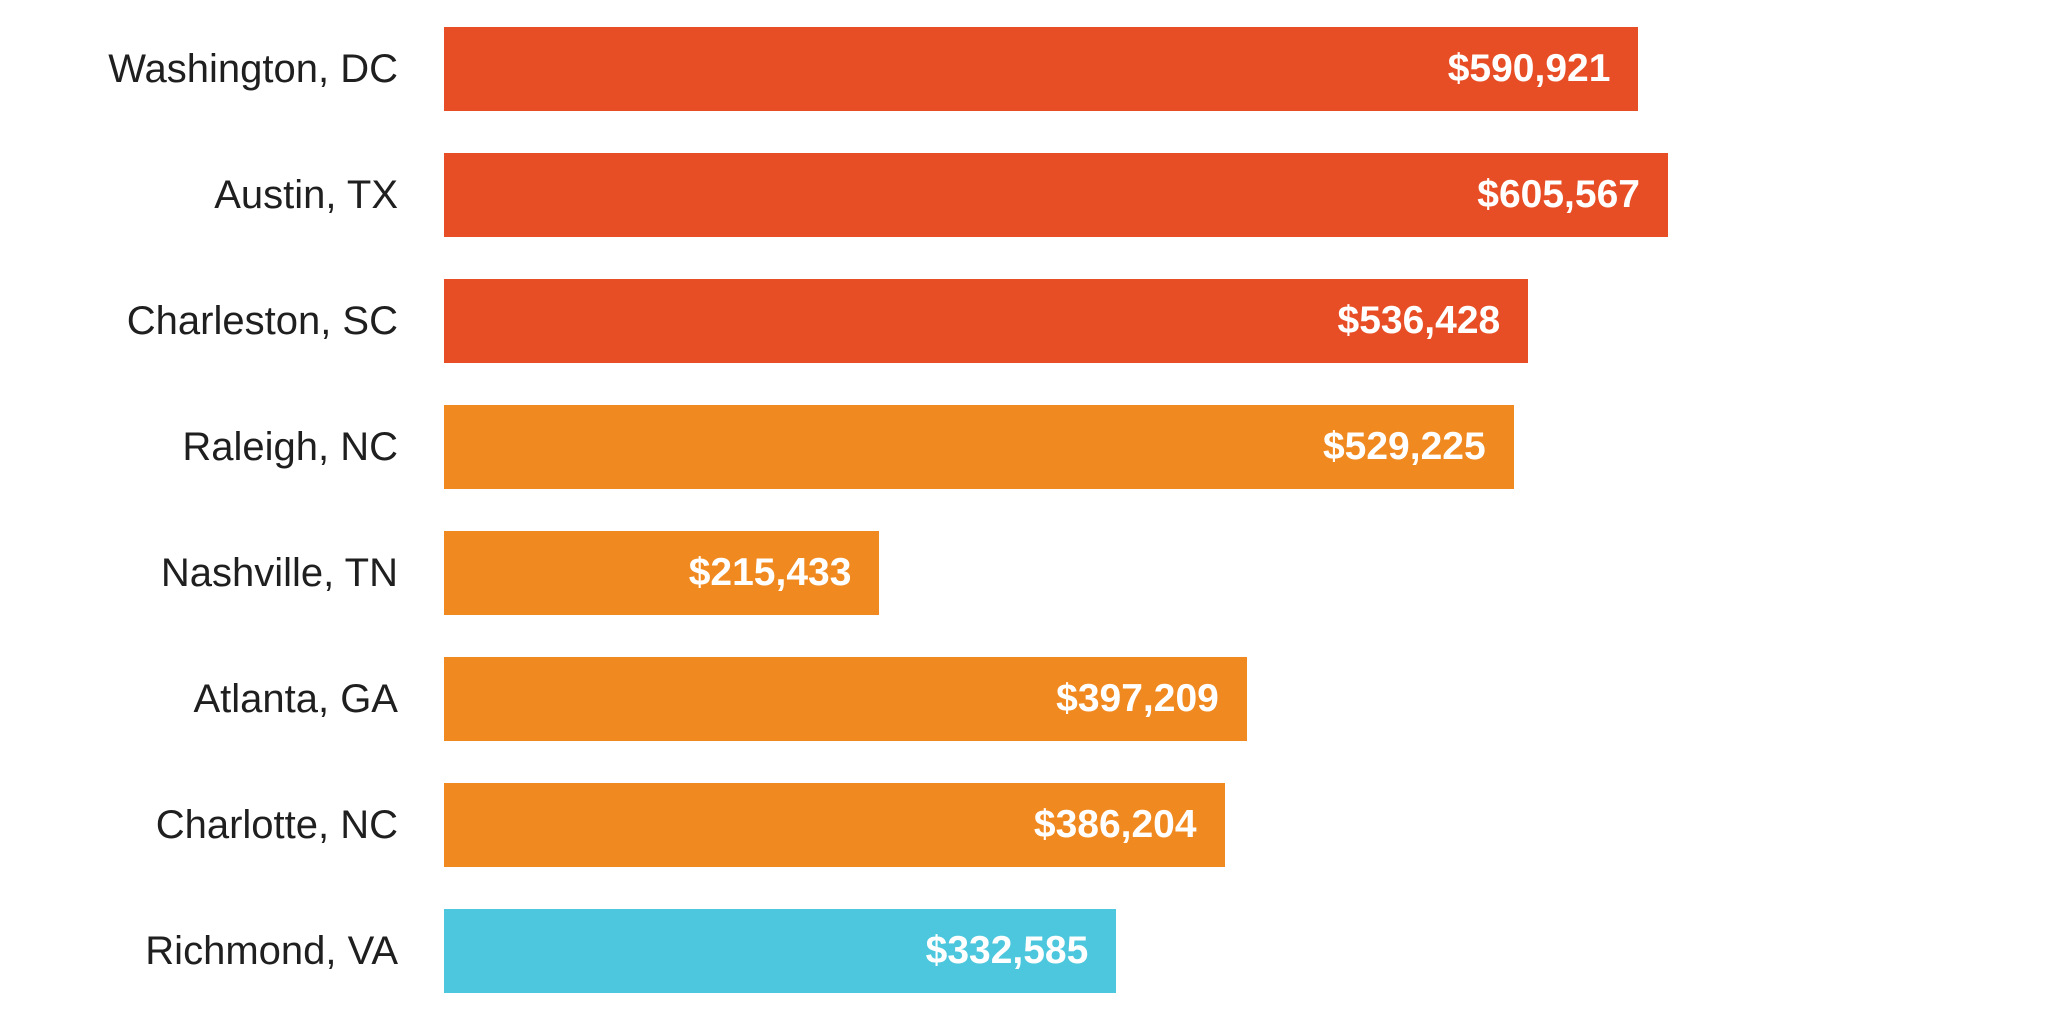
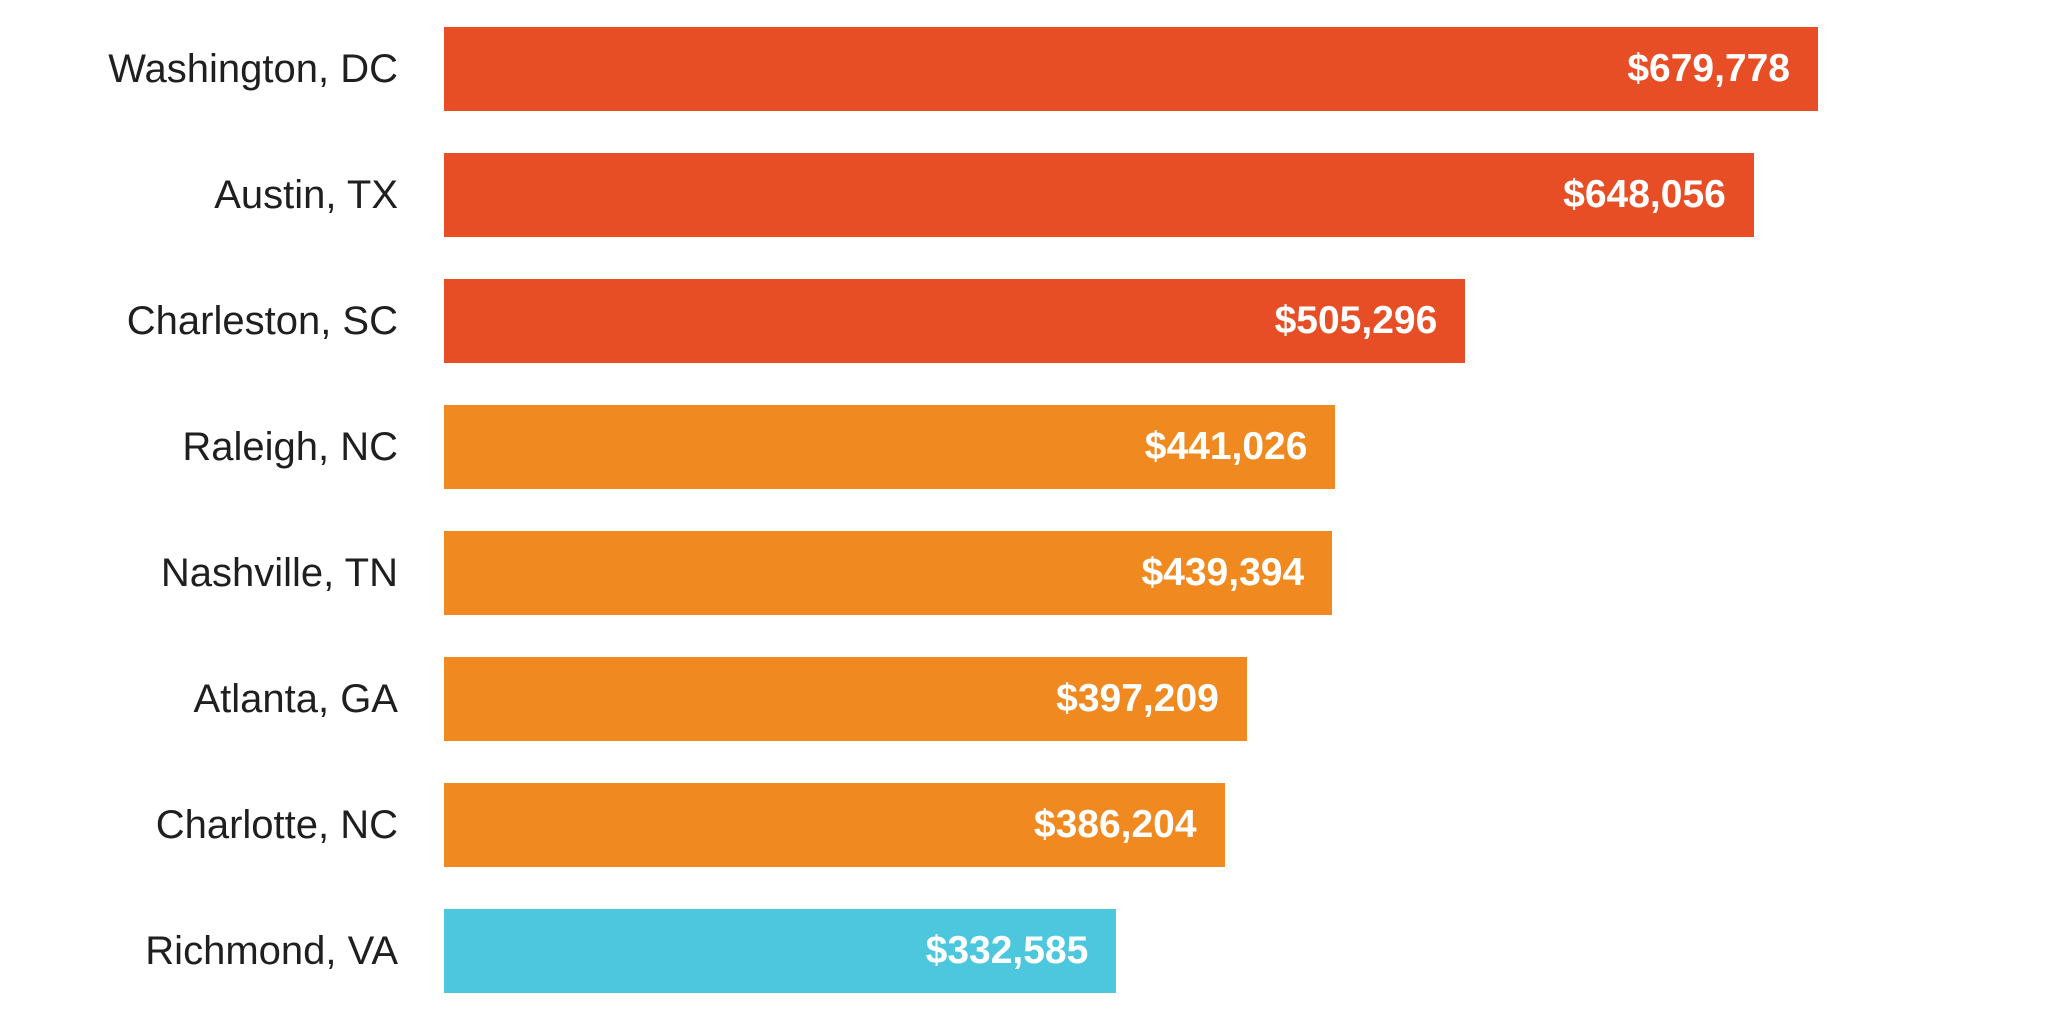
Washington, DC: $590,921 -> $679,778
Austin, TX: $605,567 -> $648,056
Charleston, SC: $536,428 -> $505,296
Raleigh, NC: $529,225 -> $441,026
Nashville, TN: $215,433 -> $439,394
